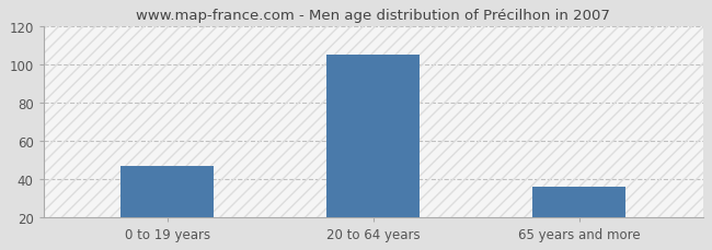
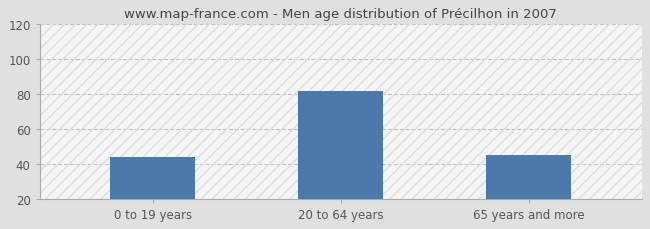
0 to 19 years: 47 -> 44
20 to 64 years: 105 -> 82
65 years and more: 36 -> 45
